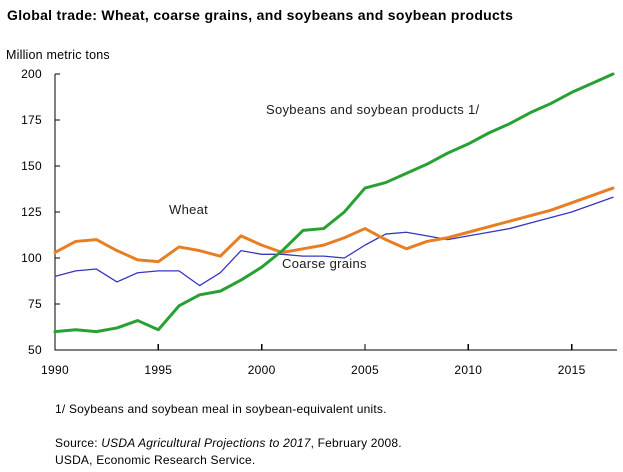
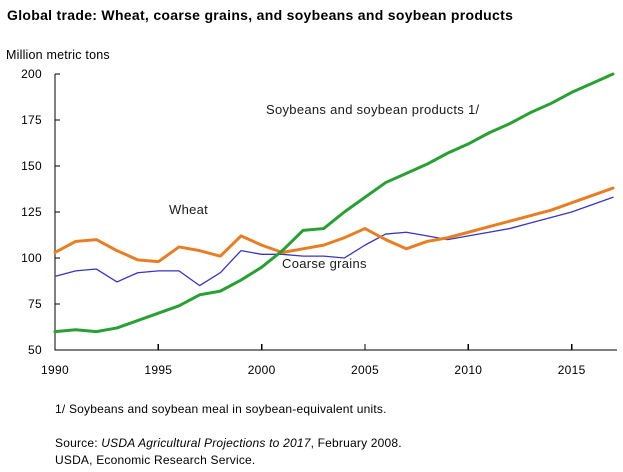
Soybeans and soybean products 1//1995: 61 -> 70
Soybeans and soybean products 1//2005: 138 -> 133
